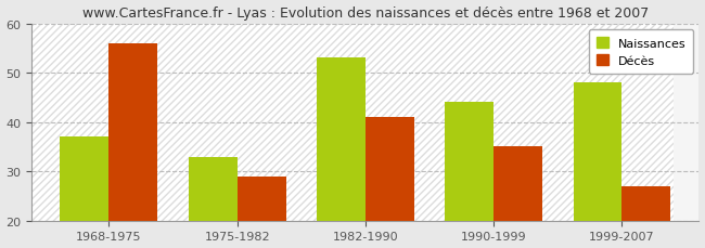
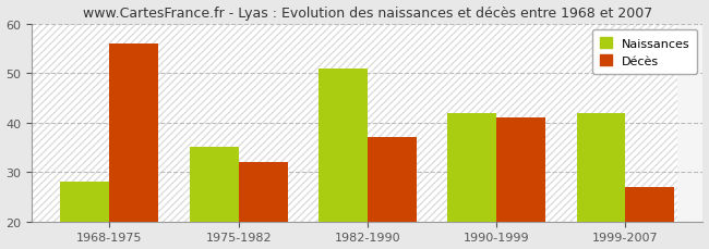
Naissances/1968-1975: 37 -> 28
Naissances/1975-1982: 33 -> 35
Décès/1975-1982: 29 -> 32
Naissances/1982-1990: 53 -> 51
Décès/1982-1990: 41 -> 37
Naissances/1990-1999: 44 -> 42
Décès/1990-1999: 35 -> 41
Naissances/1999-2007: 48 -> 42
